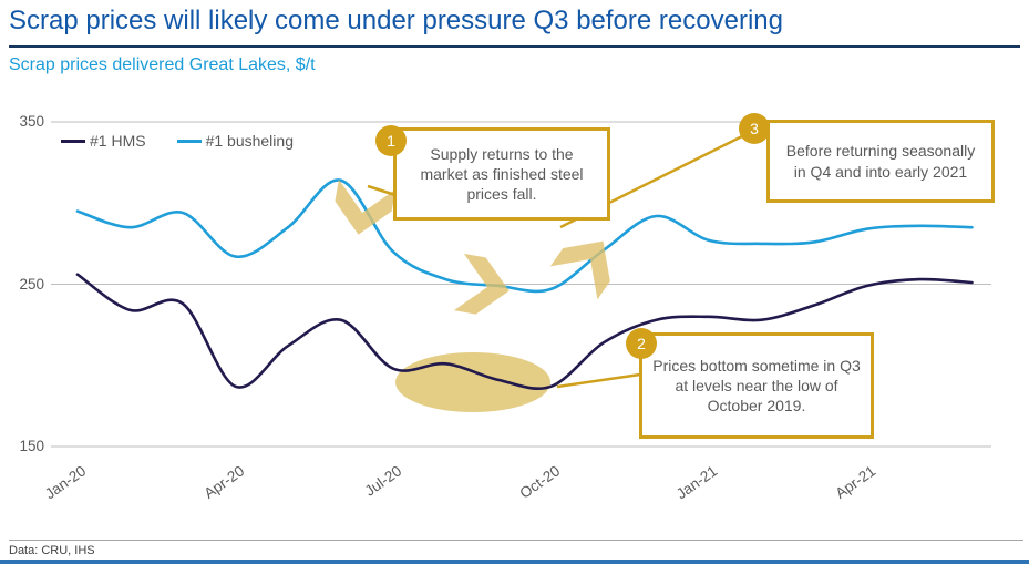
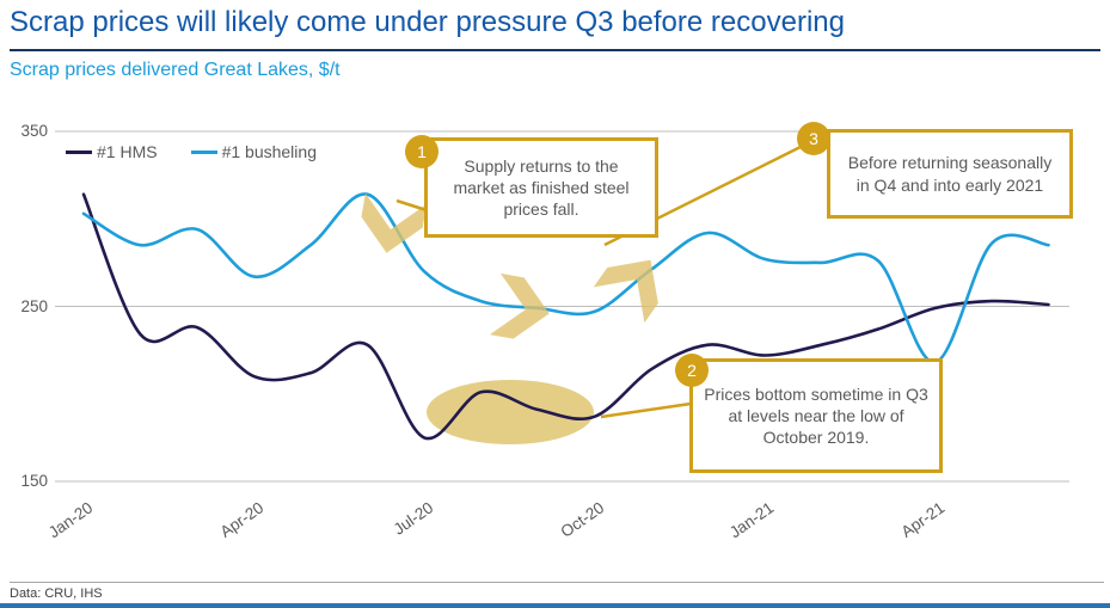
#1 HMS/Jan-20: 256 -> 314
#1 busheling/Jan-20: 295 -> 303
#1 HMS/Apr-20: 187 -> 210
#1 HMS/Jul-20: 198 -> 175
#1 HMS/Jan-21: 230 -> 222
#1 busheling/Apr-21: 284 -> 218
